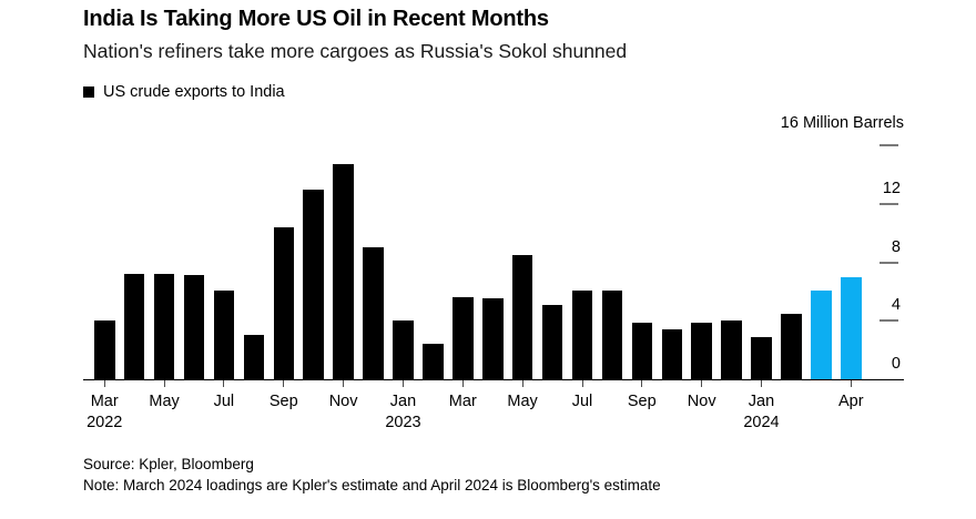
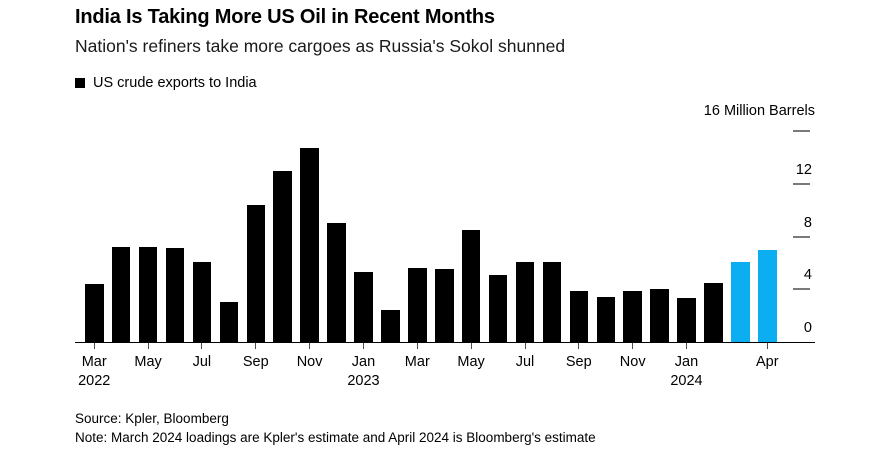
Mar 2022: 4.0 -> 4.4
Jan 2023: 4.0 -> 5.3
Jan 2024: 2.9 -> 3.3
